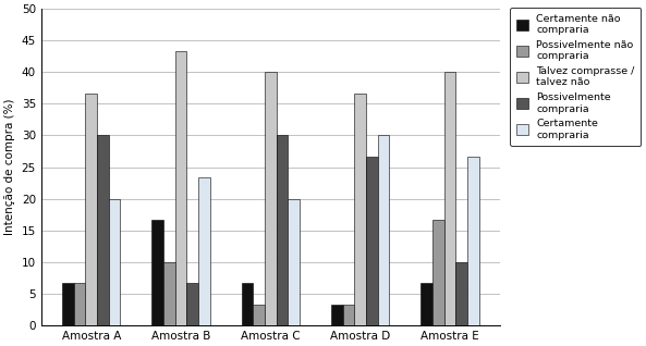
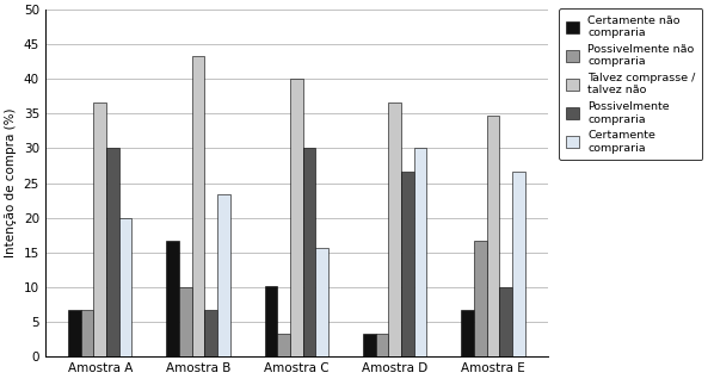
Certamente não compraria/Amostra C: 6.7 -> 10.2
Certamente compraria/Amostra C: 20.0 -> 15.6
Talvez comprasse / talvez não/Amostra E: 40.0 -> 34.8
